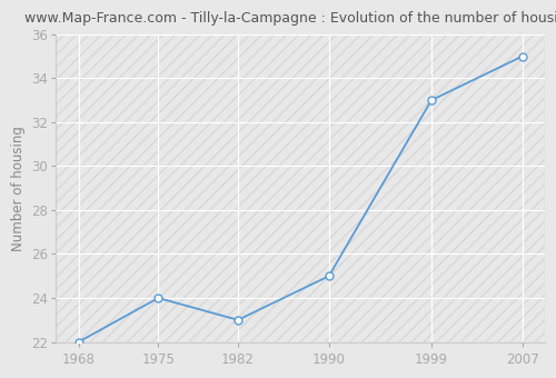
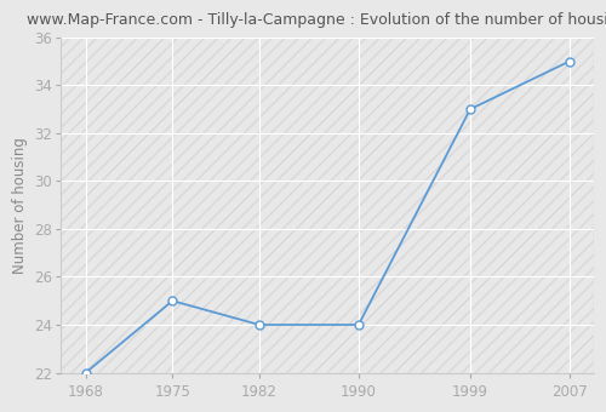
1975: 24 -> 25
1982: 23 -> 24
1990: 25 -> 24
